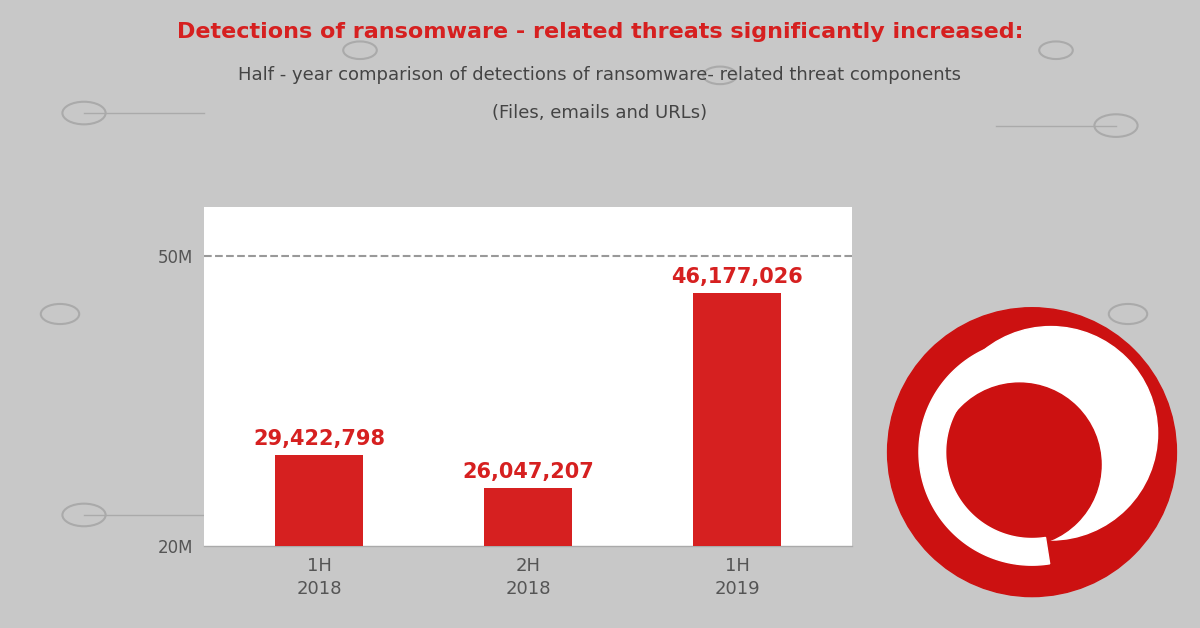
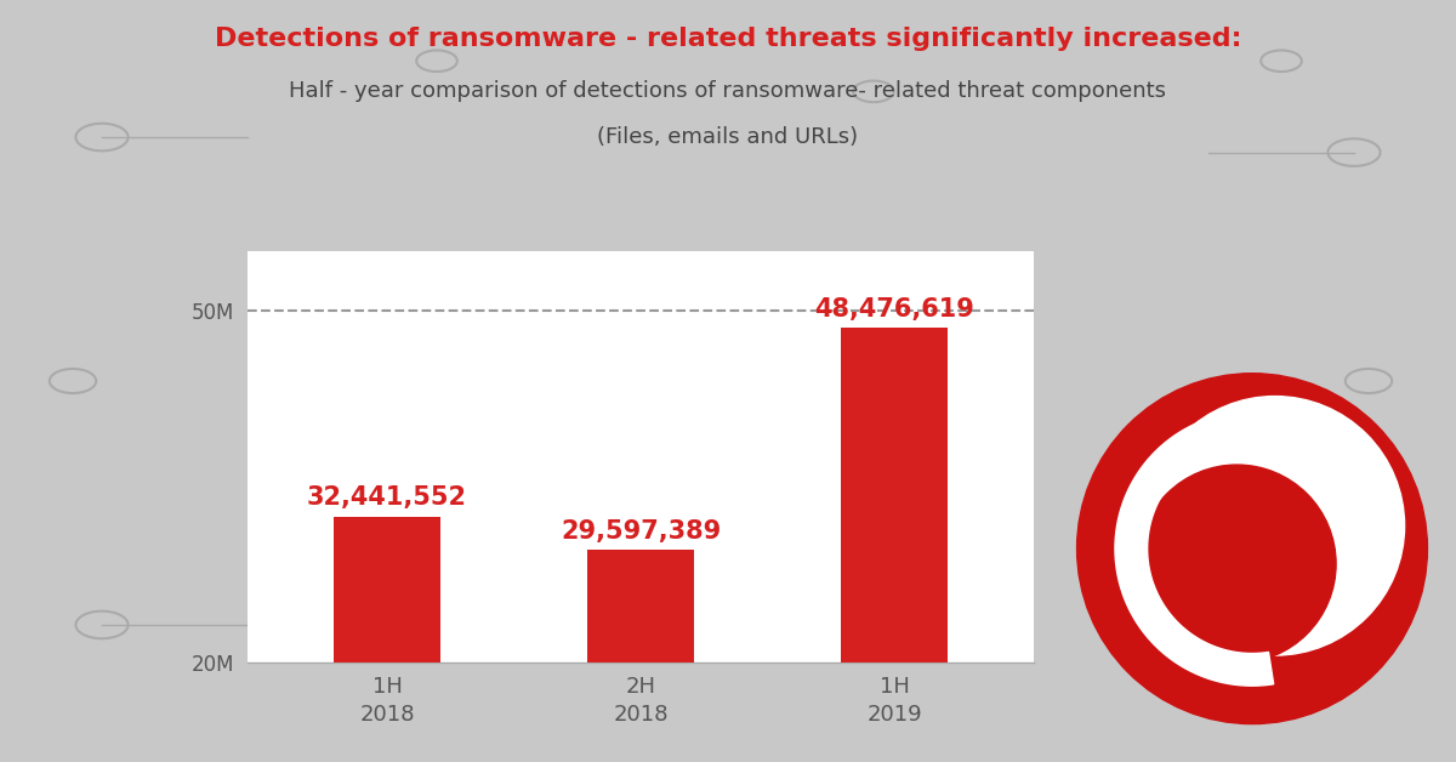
1H 2018: 29,422,798 -> 32,441,552
2H 2018: 26,047,207 -> 29,597,389
1H 2019: 46,177,026 -> 48,476,619
